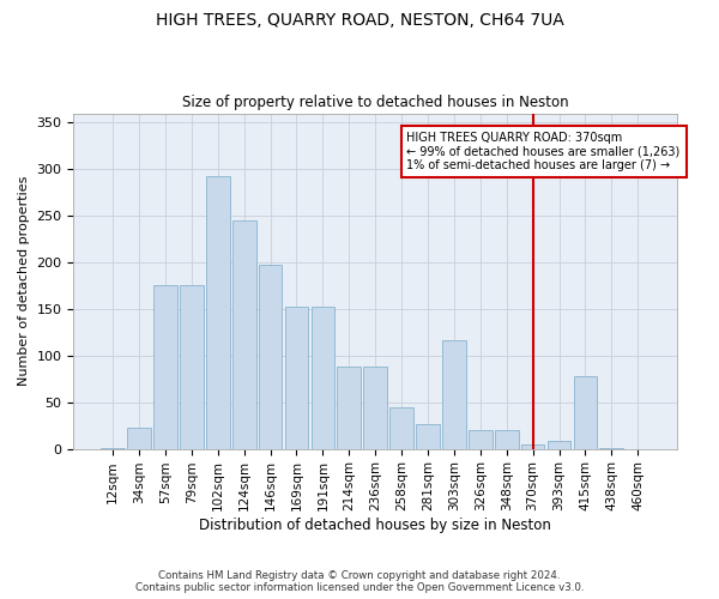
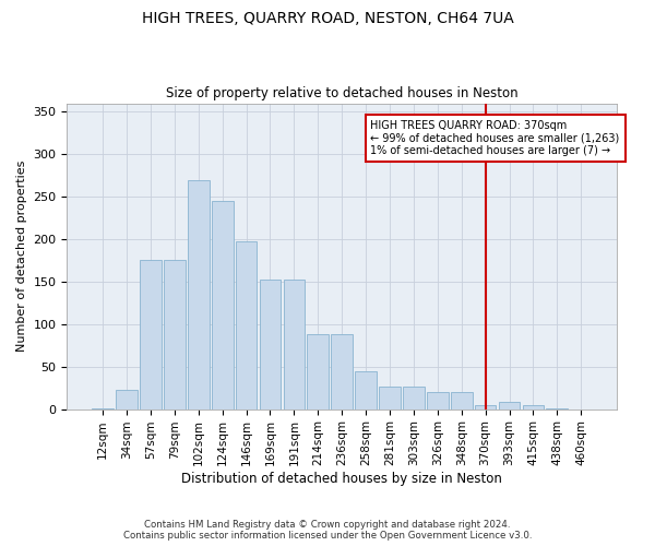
102sqm: 292 -> 270
303sqm: 116 -> 26
415sqm: 78 -> 5
